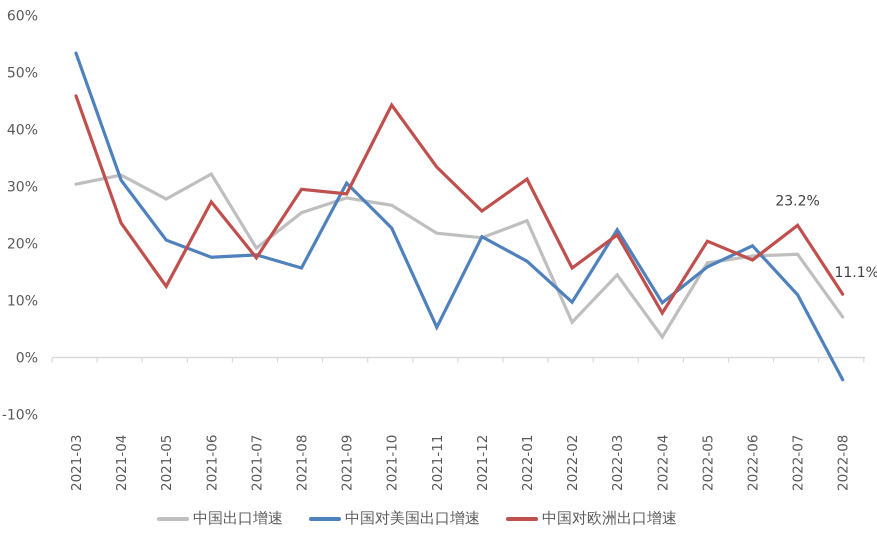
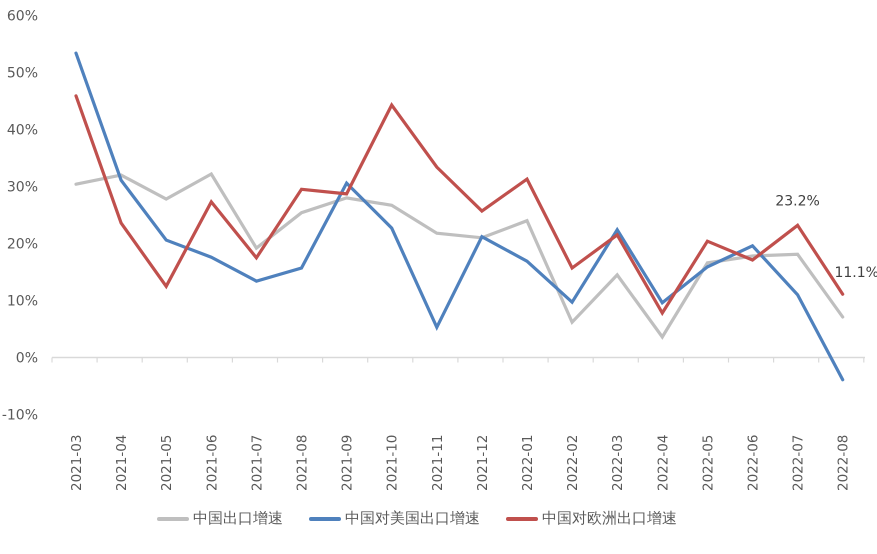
中国对美国出口增速/2021-07: 18% -> 13%
